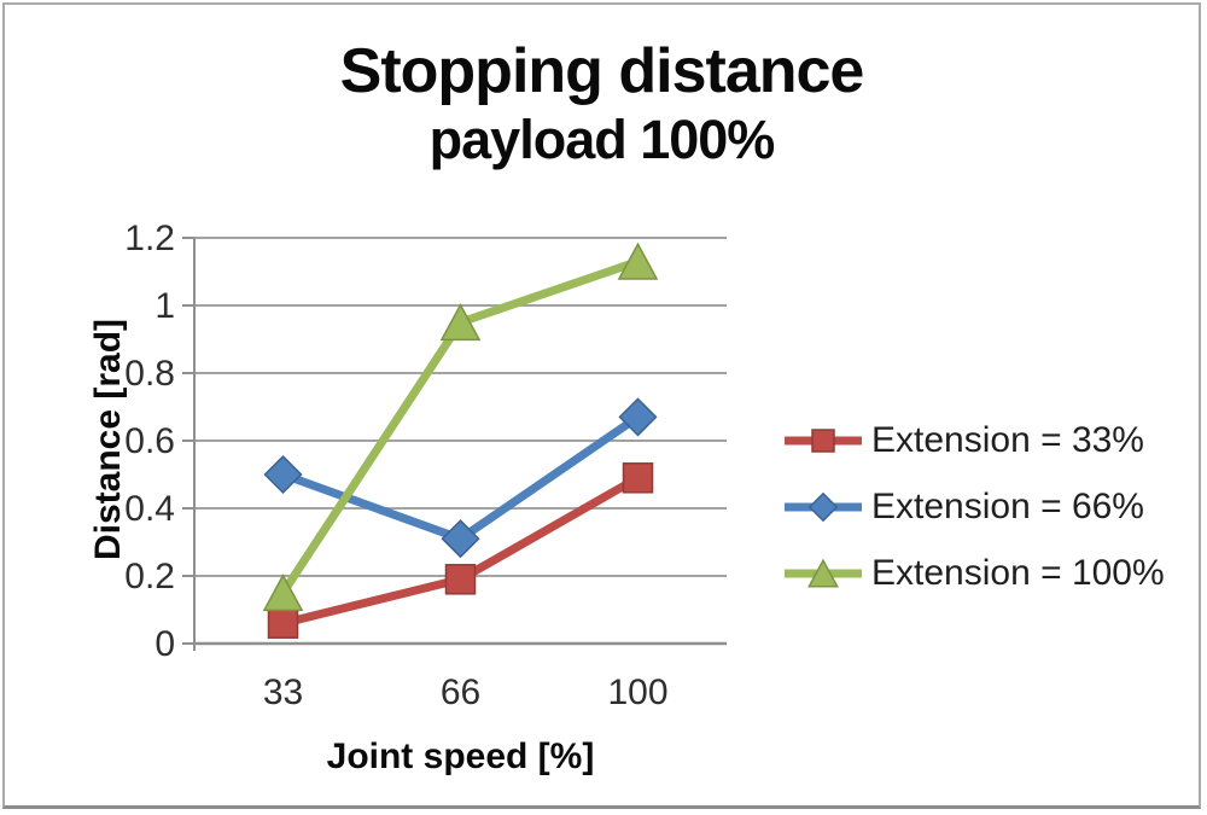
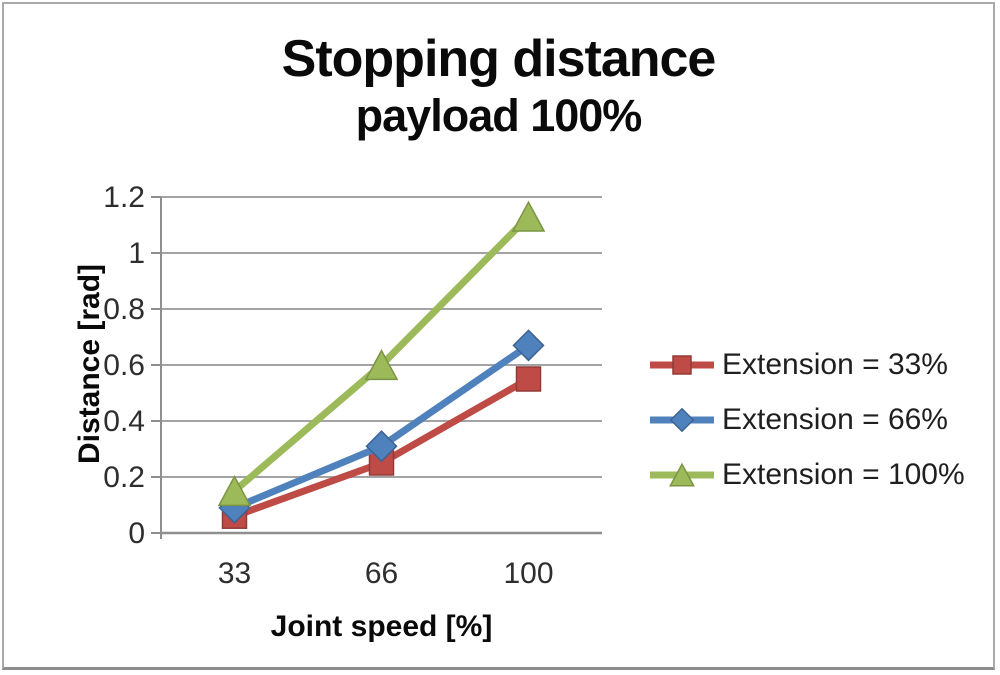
Extension = 66%/33: 0.50 -> 0.09
Extension = 33%/66: 0.19 -> 0.25
Extension = 100%/66: 0.95 -> 0.60
Extension = 33%/100: 0.49 -> 0.55
